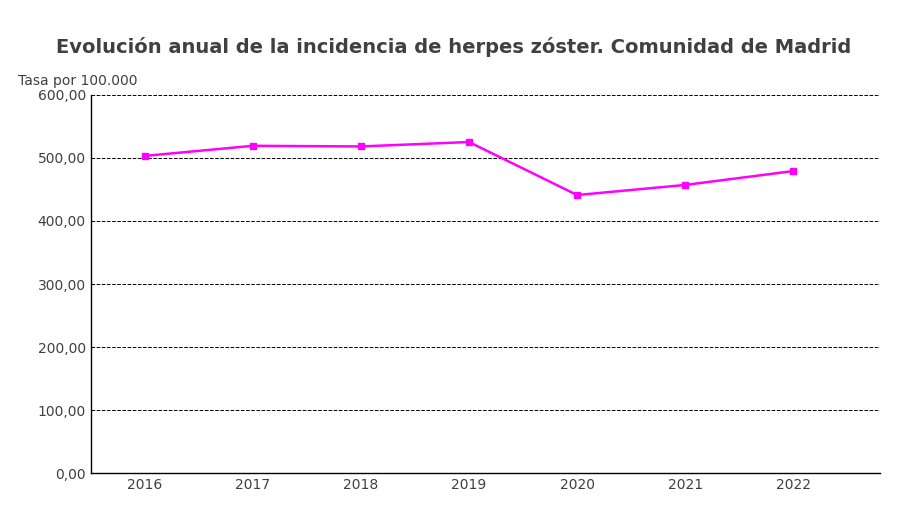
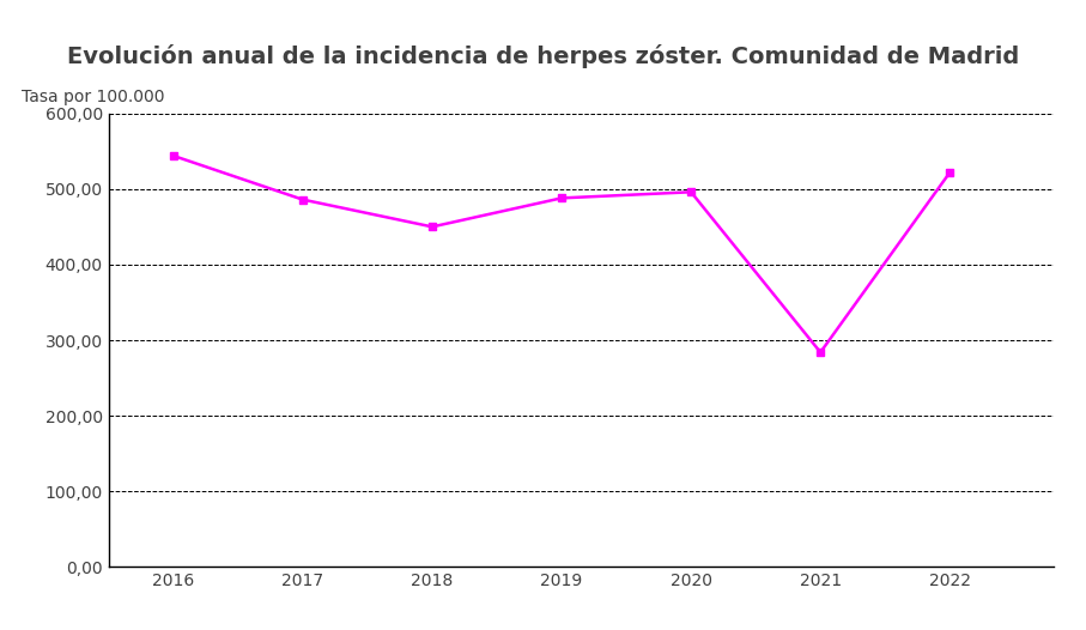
2016: 503 -> 544
2017: 519 -> 486
2018: 518 -> 450
2019: 525 -> 488
2020: 441 -> 496
2021: 457 -> 284
2022: 479 -> 522
